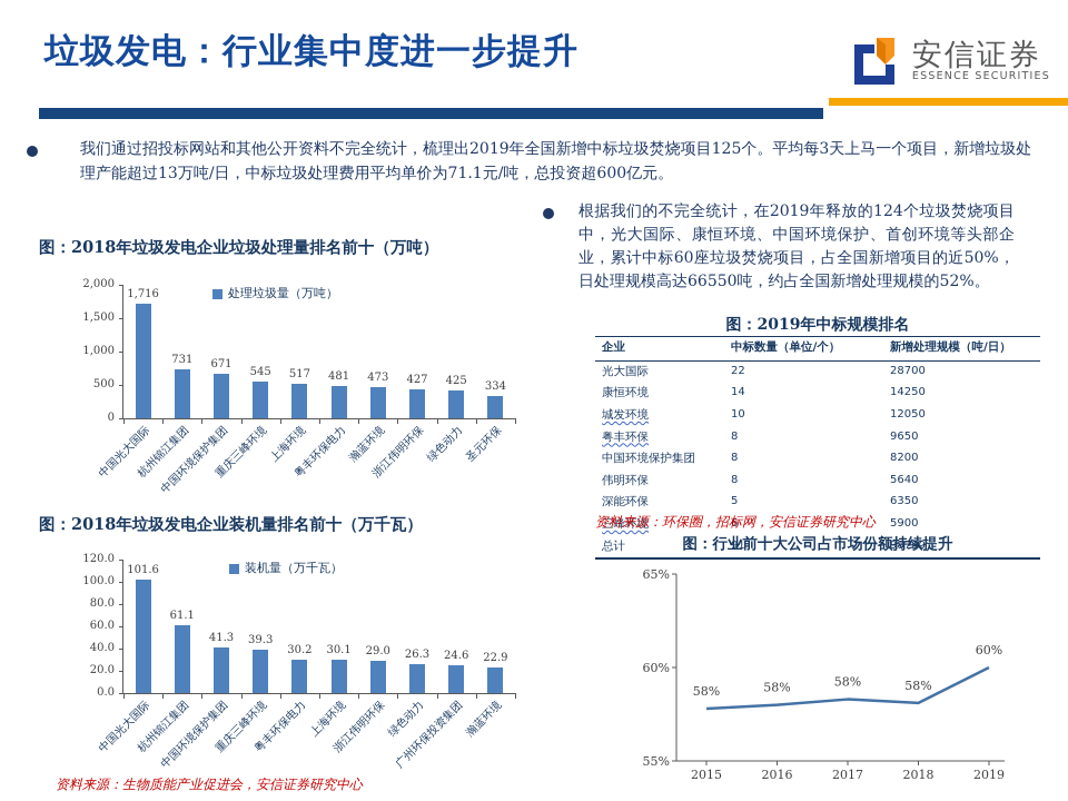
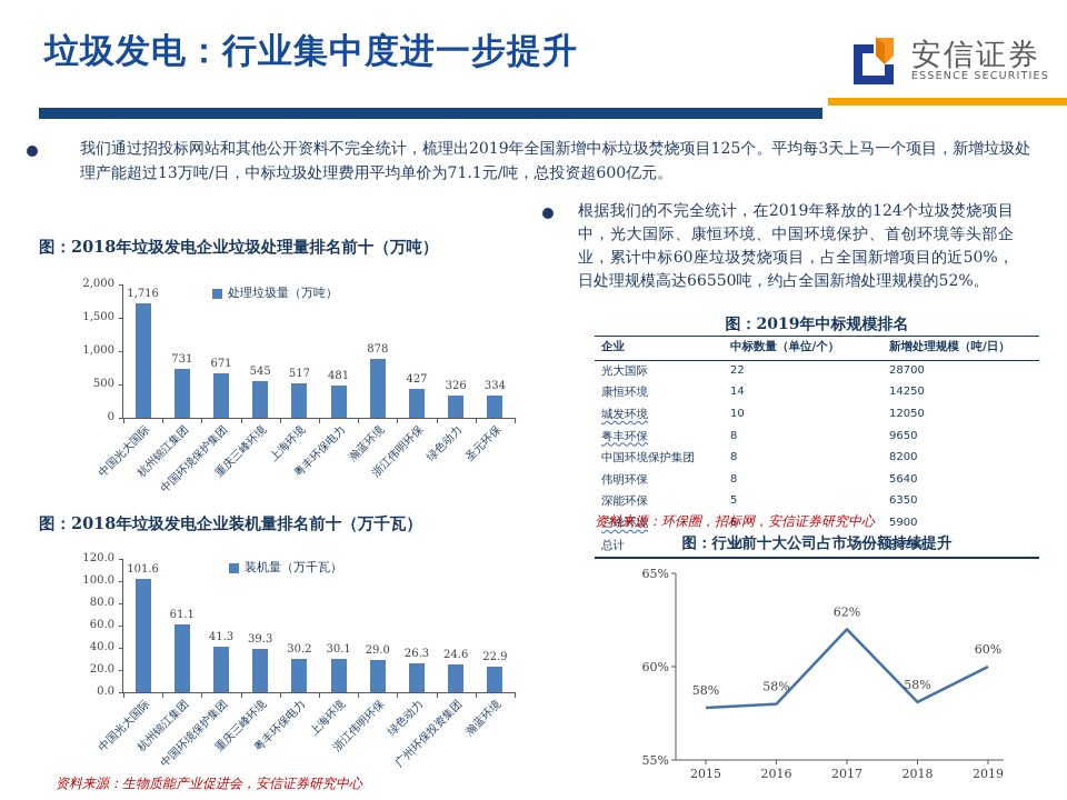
图：2018年垃圾发电企业垃圾处理量排名前十（万吨）/瀚蓝环境: 473 -> 878
图：2018年垃圾发电企业垃圾处理量排名前十（万吨）/绿色动力: 425 -> 326
图：行业前十大公司占市场份额持续提升/2017: 58% -> 62%
